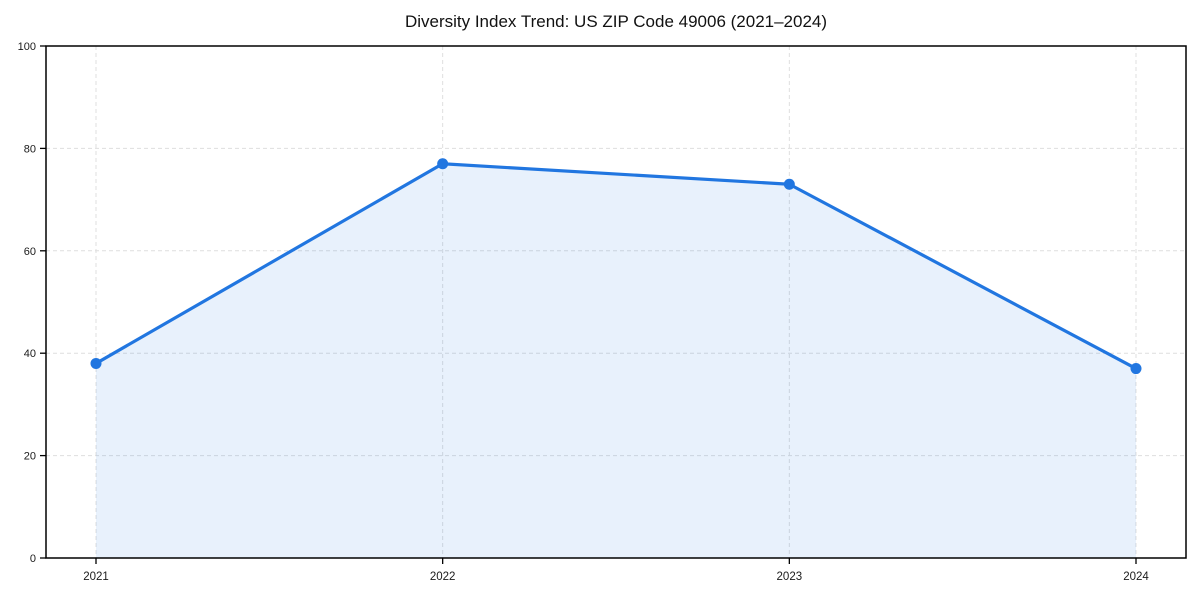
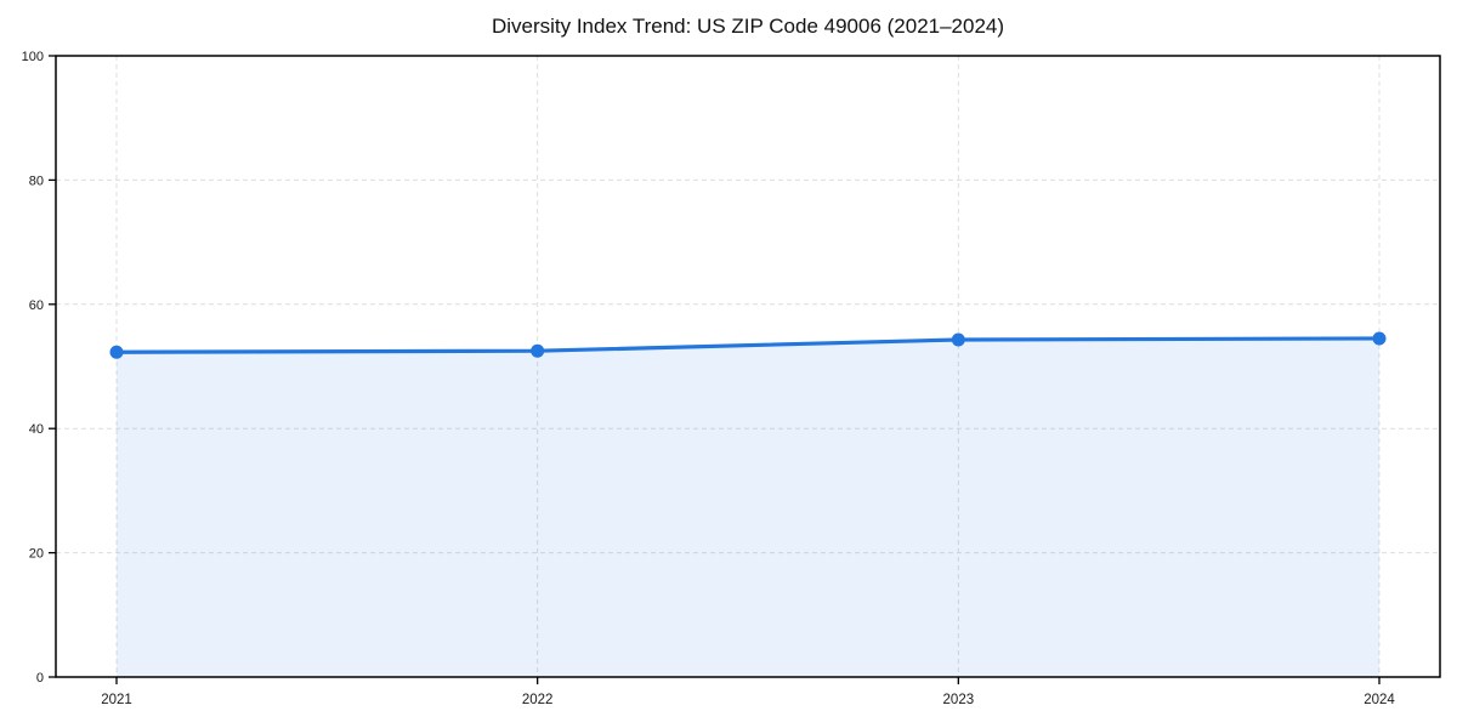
2021: 38 -> 52
2022: 77 -> 52
2023: 73 -> 54
2024: 37 -> 54
